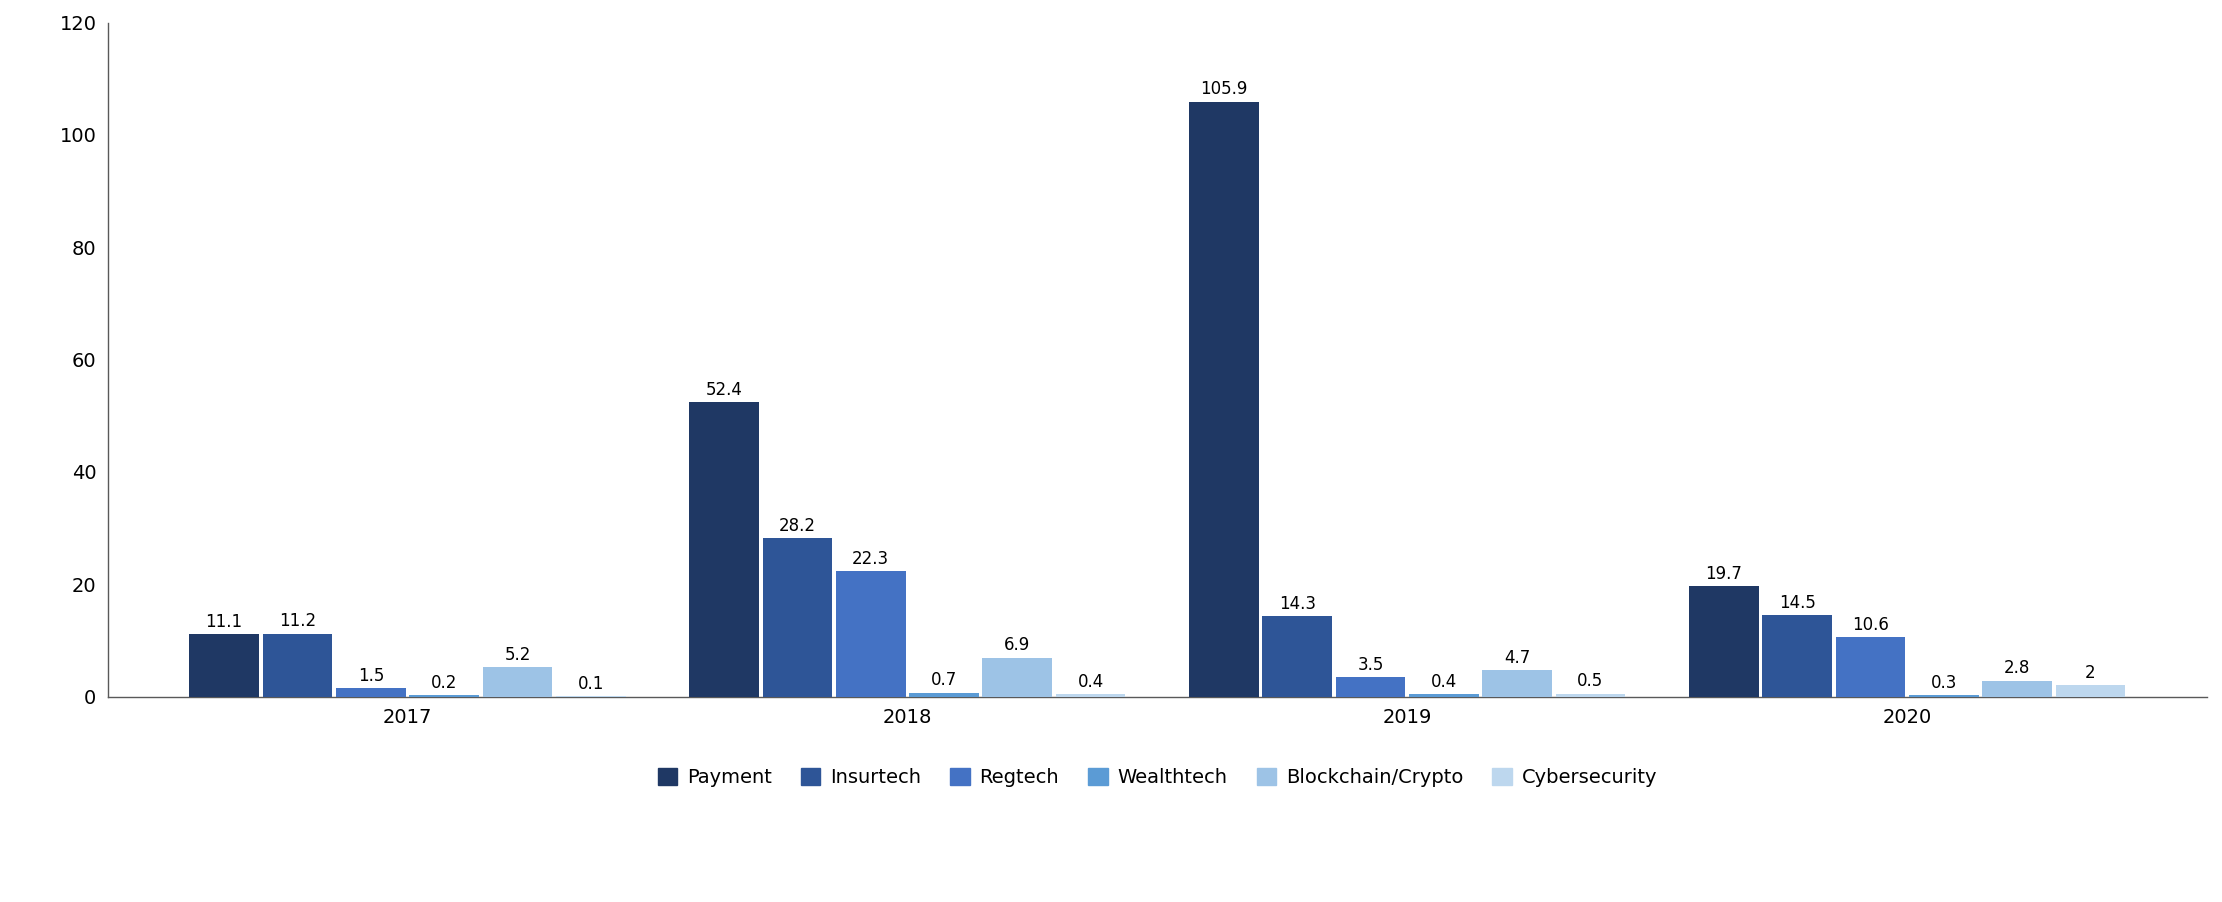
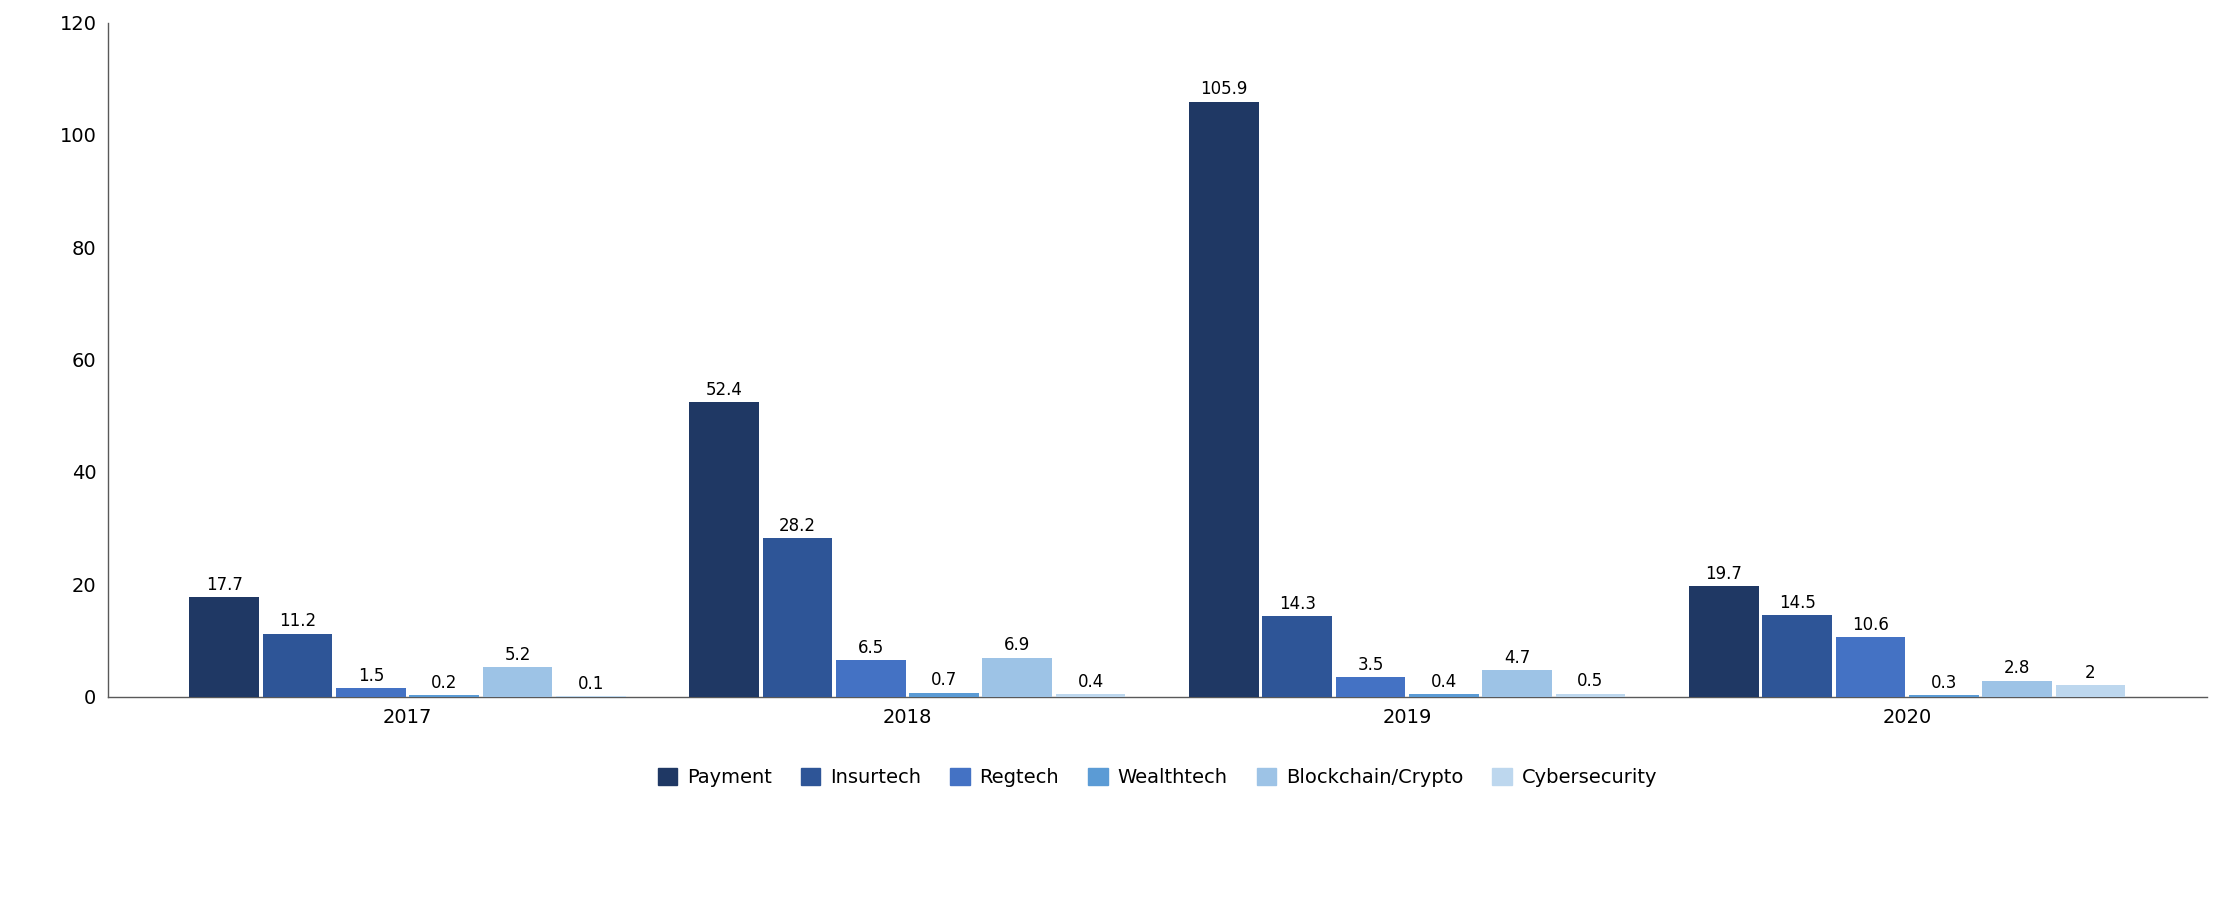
Payment/2017: 11.1 -> 17.7
Regtech/2018: 22.3 -> 6.5
